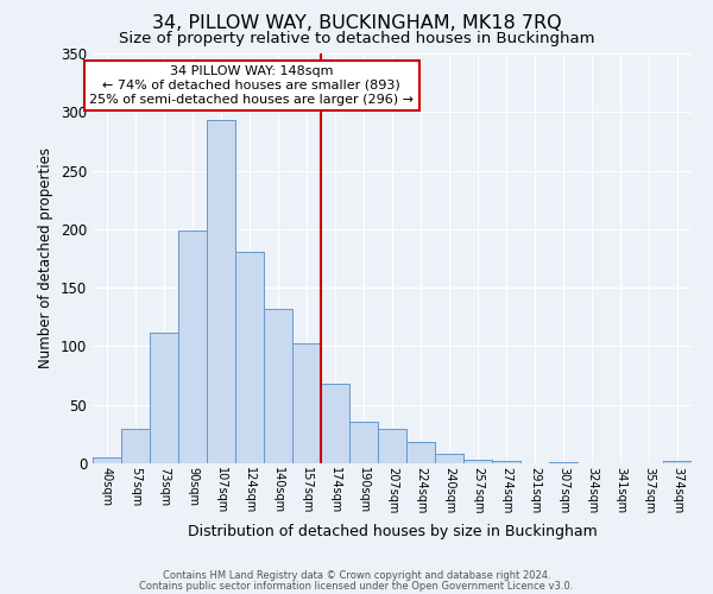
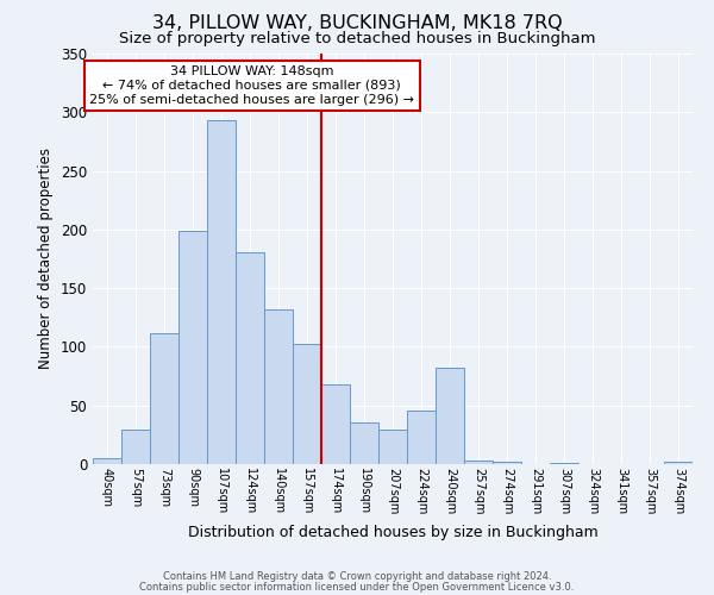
224sqm: 18 -> 46
240sqm: 8 -> 82
